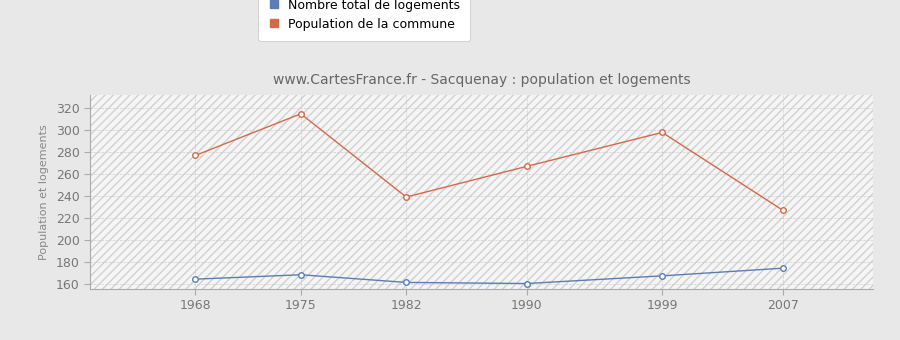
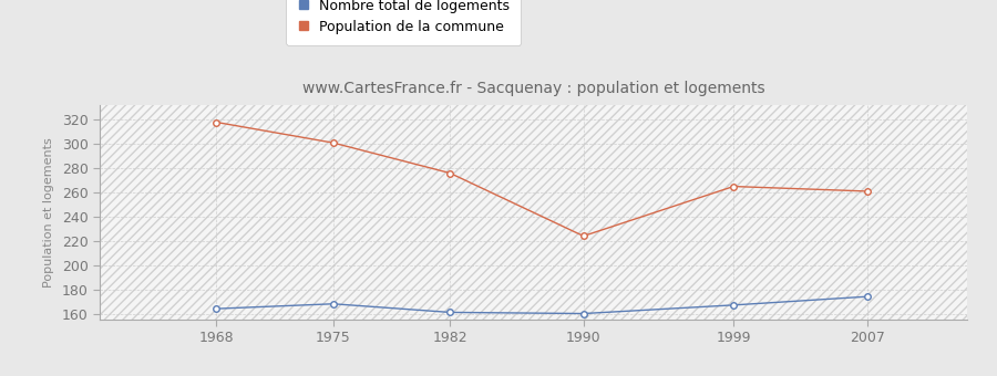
Population de la commune/1968: 277 -> 318
Population de la commune/1975: 315 -> 301
Population de la commune/1982: 239 -> 276
Population de la commune/1990: 267 -> 224
Population de la commune/1999: 298 -> 265
Population de la commune/2007: 227 -> 261
